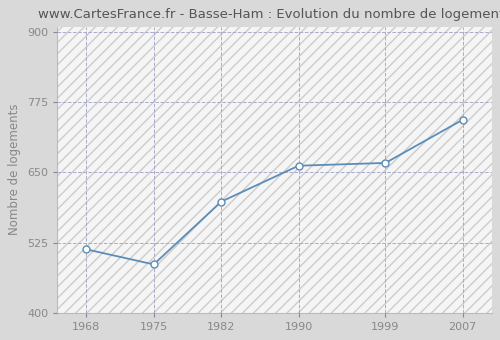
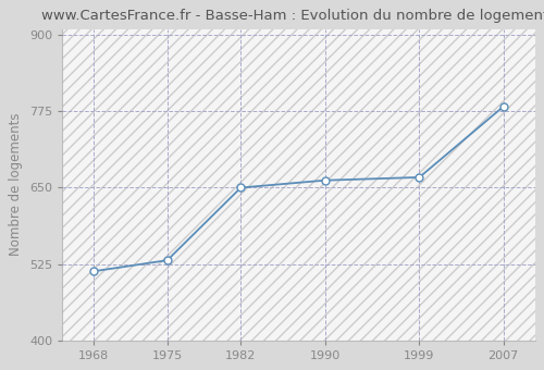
1975: 486 -> 531
1982: 598 -> 650
2007: 744 -> 783
